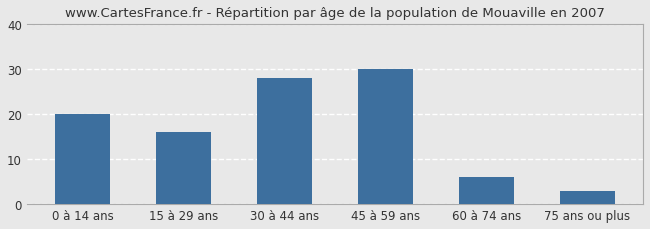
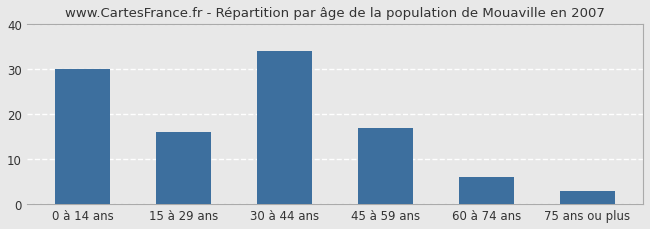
0 à 14 ans: 20 -> 30
30 à 44 ans: 28 -> 34
45 à 59 ans: 30 -> 17
